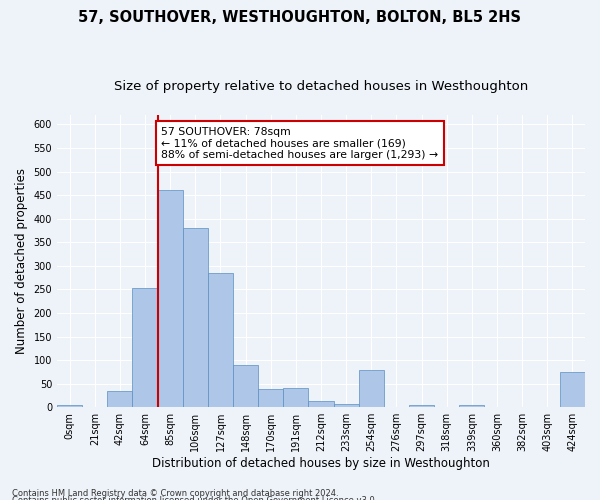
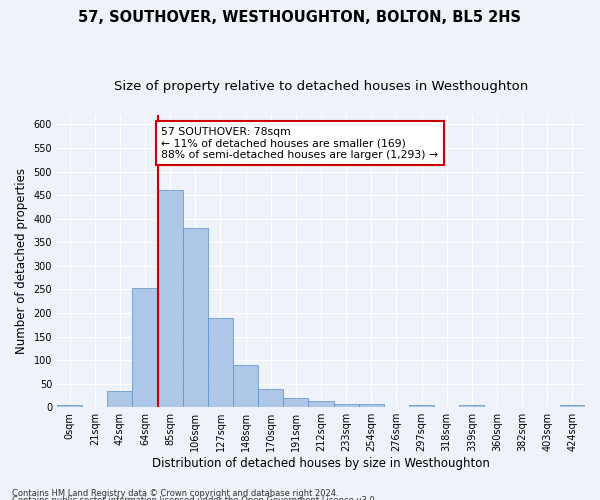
127sqm: 285 -> 190
191sqm: 40 -> 20
254sqm: 80 -> 6
424sqm: 75 -> 5
